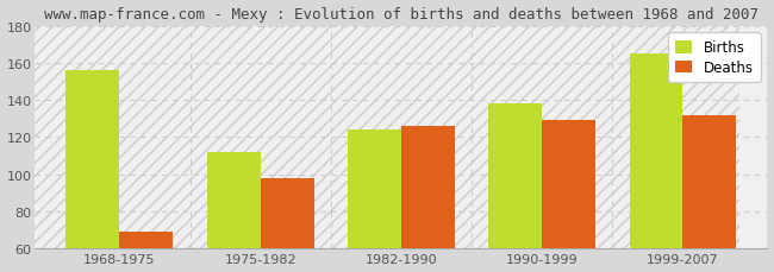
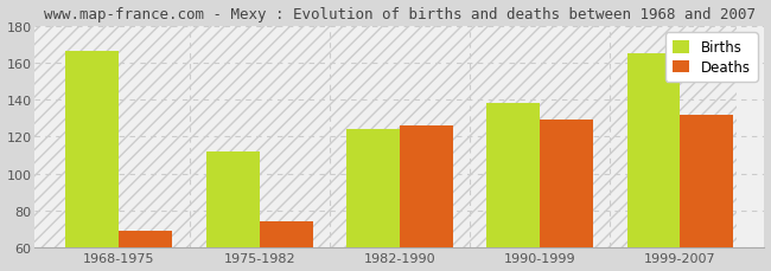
Births/1968-1975: 156 -> 166
Deaths/1975-1982: 98 -> 74
